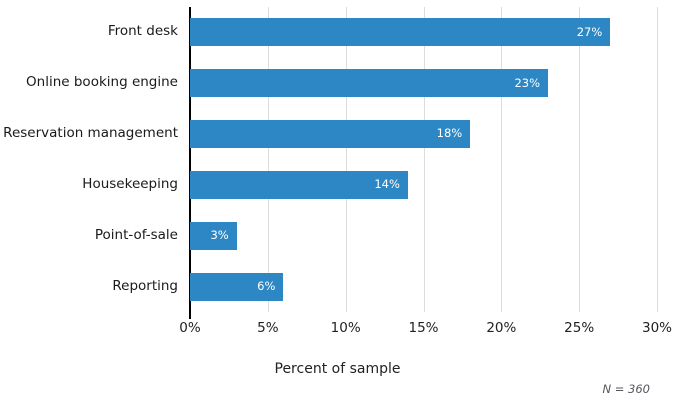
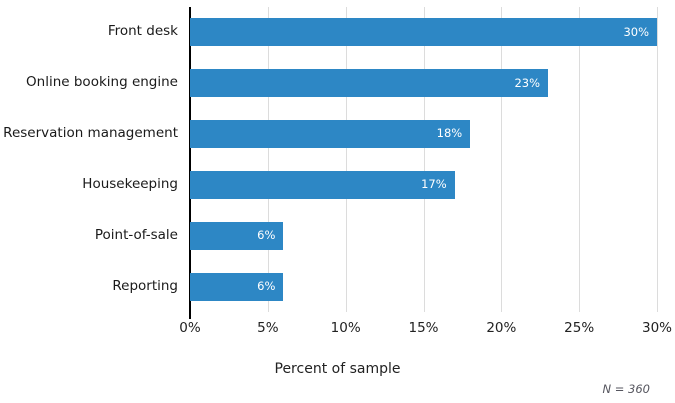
Front desk: 27% -> 30%
Housekeeping: 14% -> 17%
Point-of-sale: 3% -> 6%
